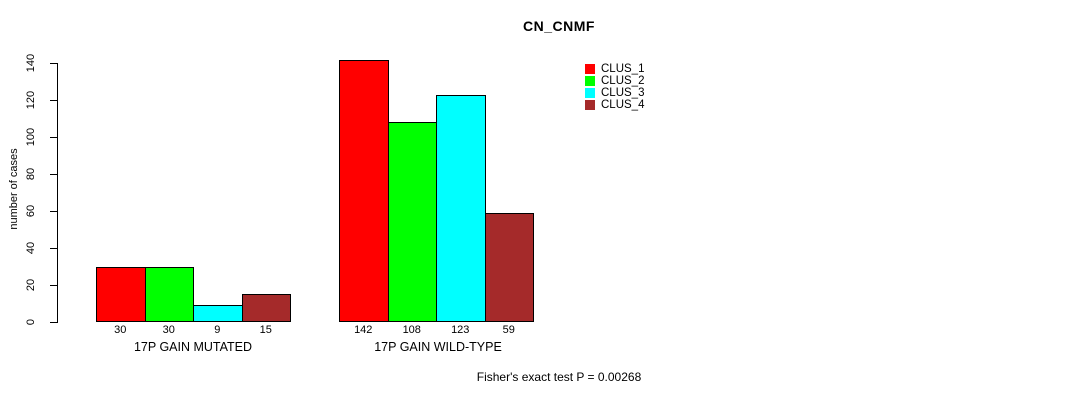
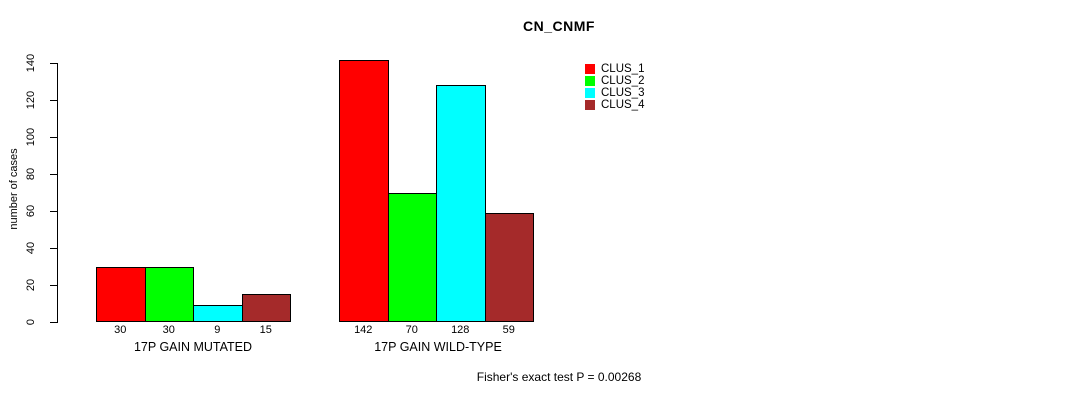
CLUS_2/17P GAIN WILD-TYPE: 108 -> 70
CLUS_3/17P GAIN WILD-TYPE: 123 -> 128
